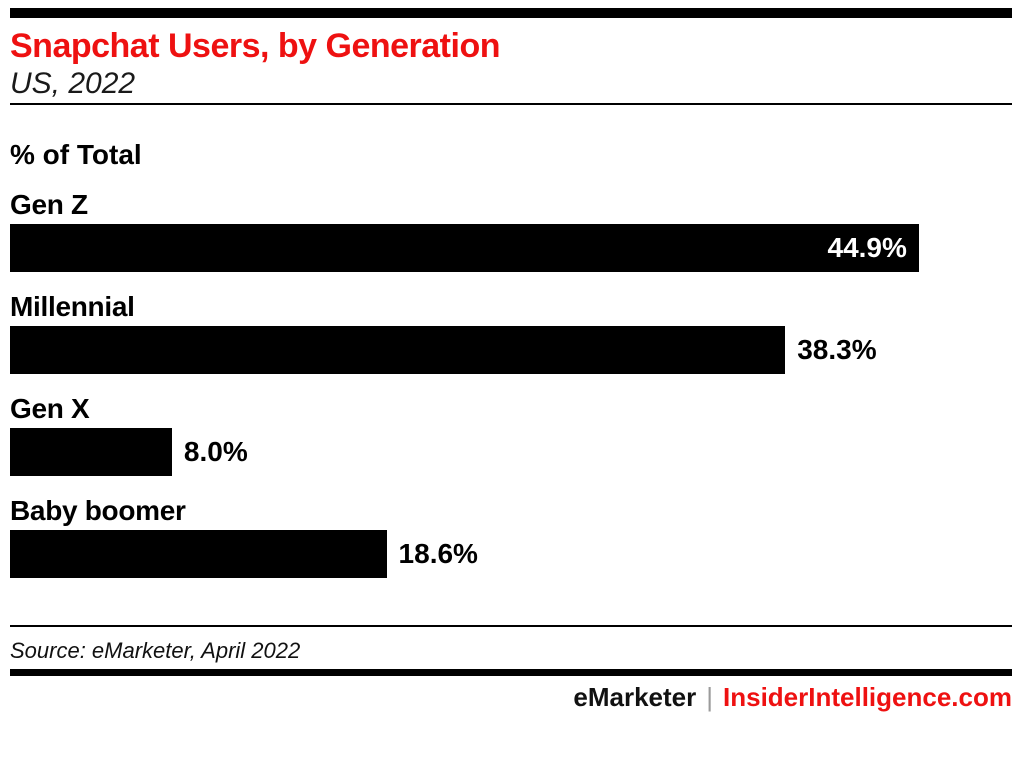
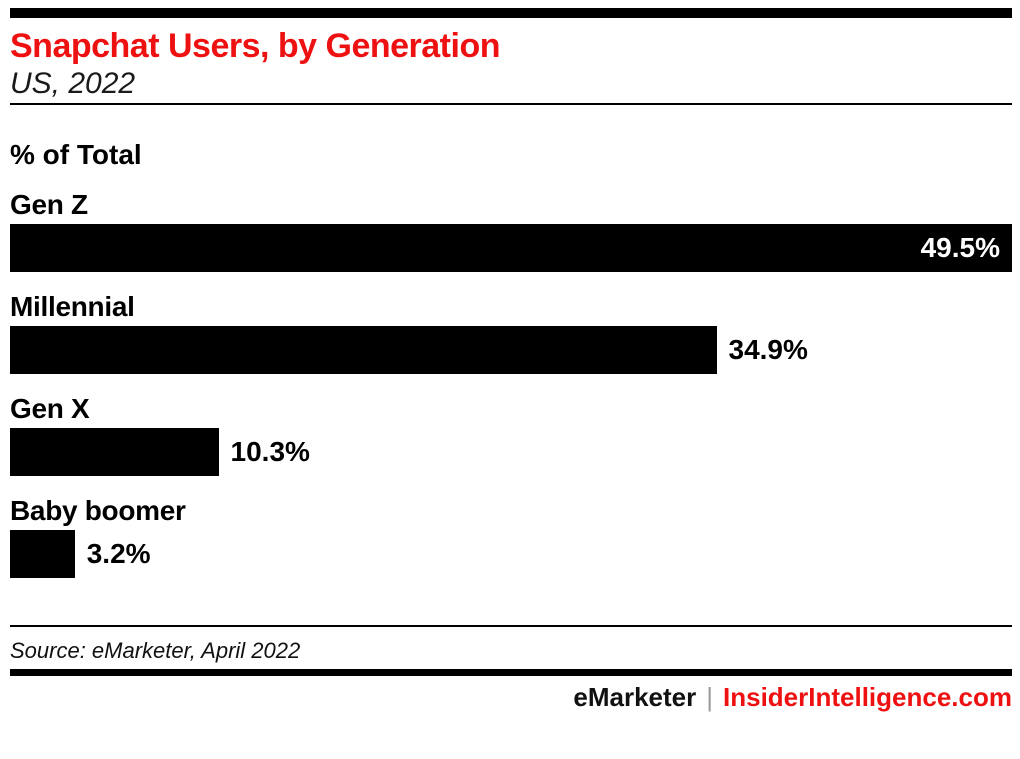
Gen Z: 44.9% -> 49.5%
Millennial: 38.3% -> 34.9%
Gen X: 8.0% -> 10.3%
Baby boomer: 18.6% -> 3.2%
